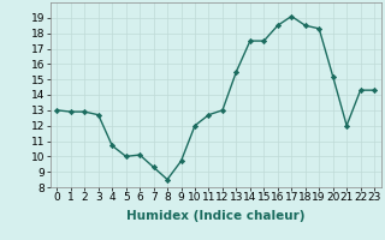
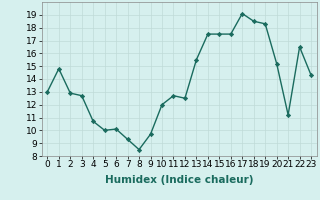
1: 12.9 -> 14.8
12: 13.0 -> 12.5
16: 18.5 -> 17.5
21: 12.0 -> 11.2
22: 14.3 -> 16.5
